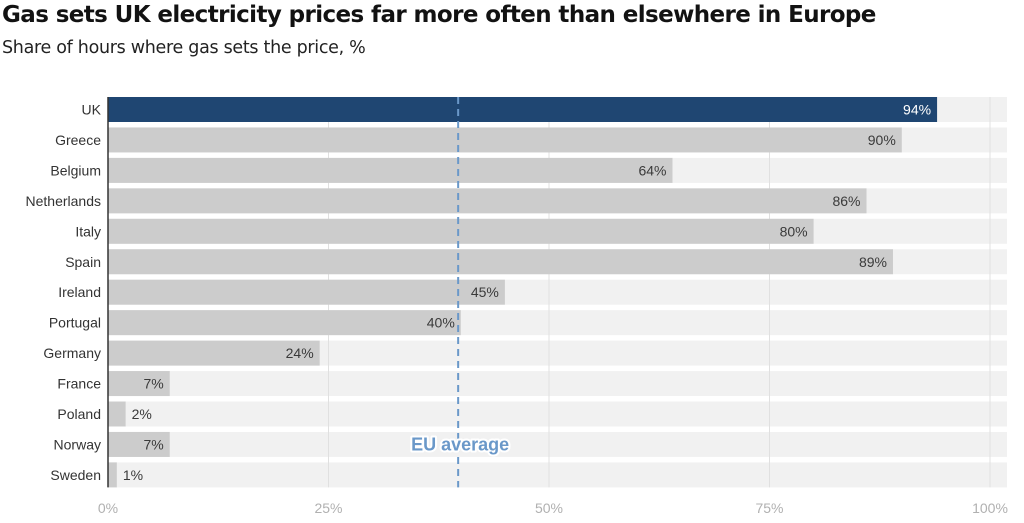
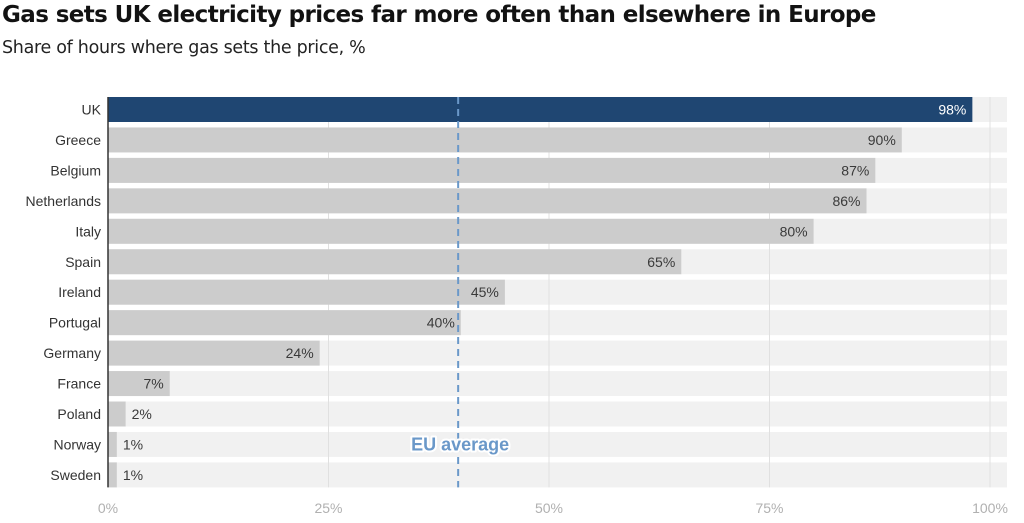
UK: 94% -> 98%
Belgium: 64% -> 87%
Spain: 89% -> 65%
Norway: 7% -> 1%
